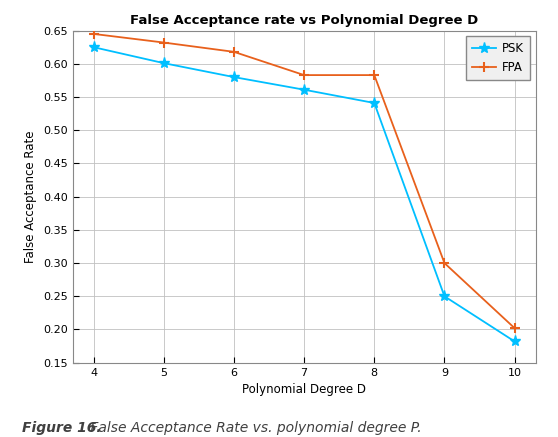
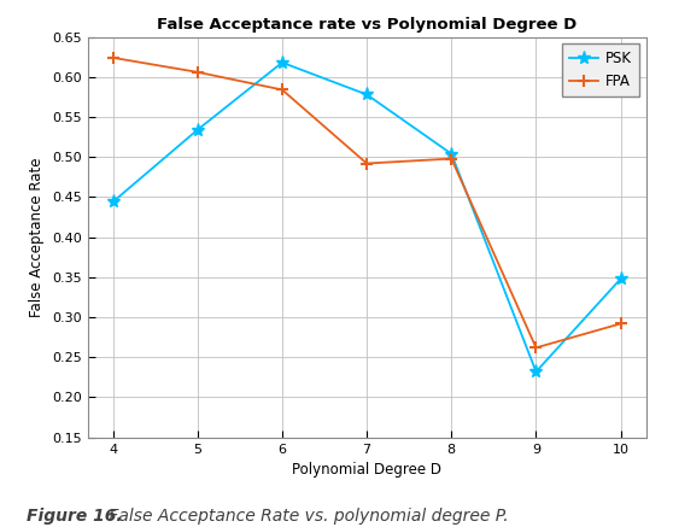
PSK/4: 0.625 -> 0.444
FPA/4: 0.645 -> 0.624
PSK/5: 0.601 -> 0.534
FPA/5: 0.632 -> 0.606
PSK/6: 0.580 -> 0.618
FPA/6: 0.618 -> 0.584
PSK/7: 0.561 -> 0.578
FPA/7: 0.583 -> 0.492
PSK/8: 0.541 -> 0.504
FPA/8: 0.583 -> 0.498
PSK/9: 0.250 -> 0.232
FPA/9: 0.300 -> 0.262
PSK/10: 0.182 -> 0.348
FPA/10: 0.202 -> 0.292
